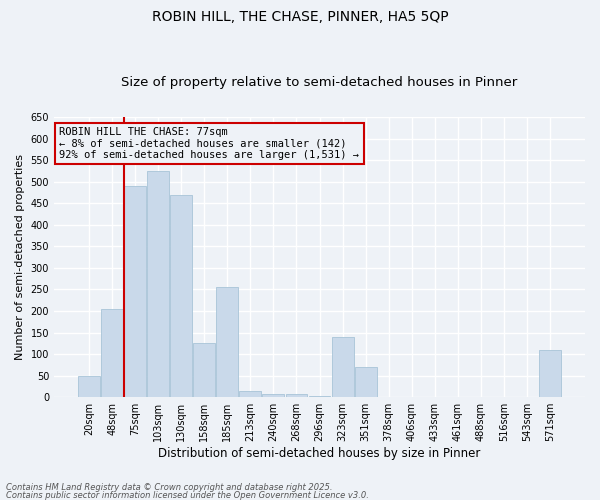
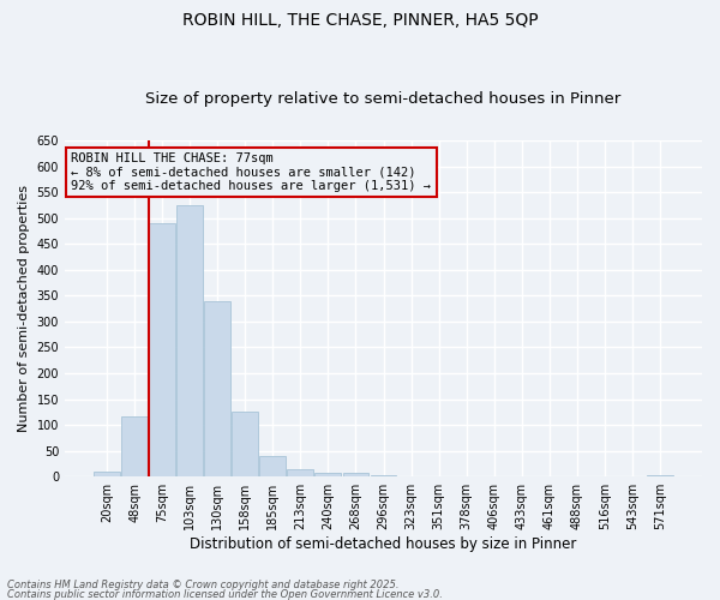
20sqm: 50 -> 10
48sqm: 205 -> 117
130sqm: 470 -> 340
185sqm: 255 -> 40
323sqm: 140 -> 1
351sqm: 70 -> 1
571sqm: 110 -> 3
